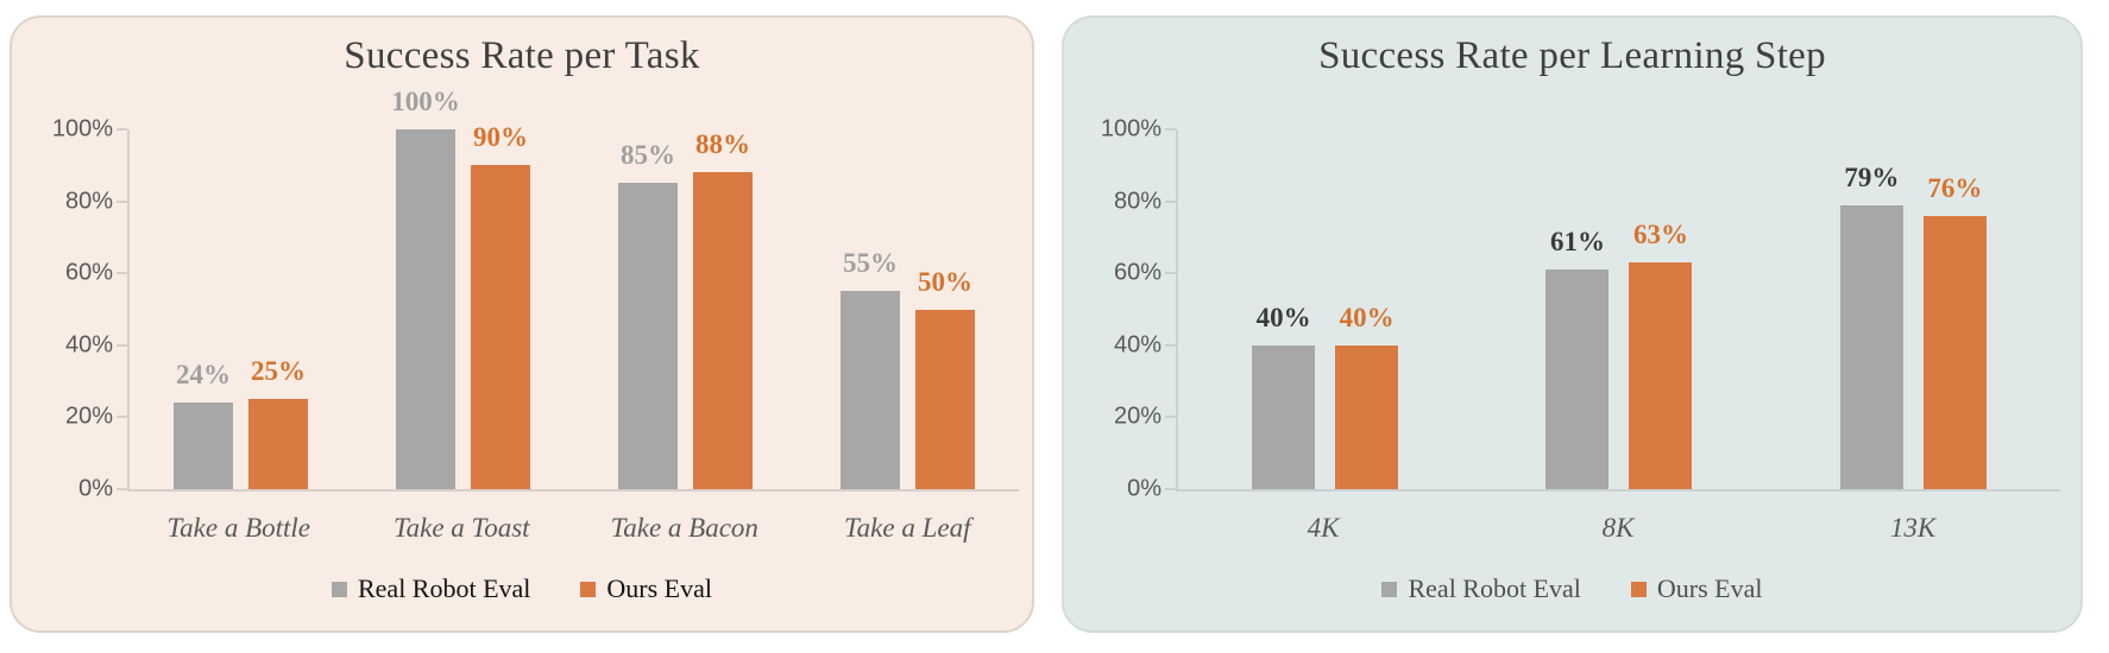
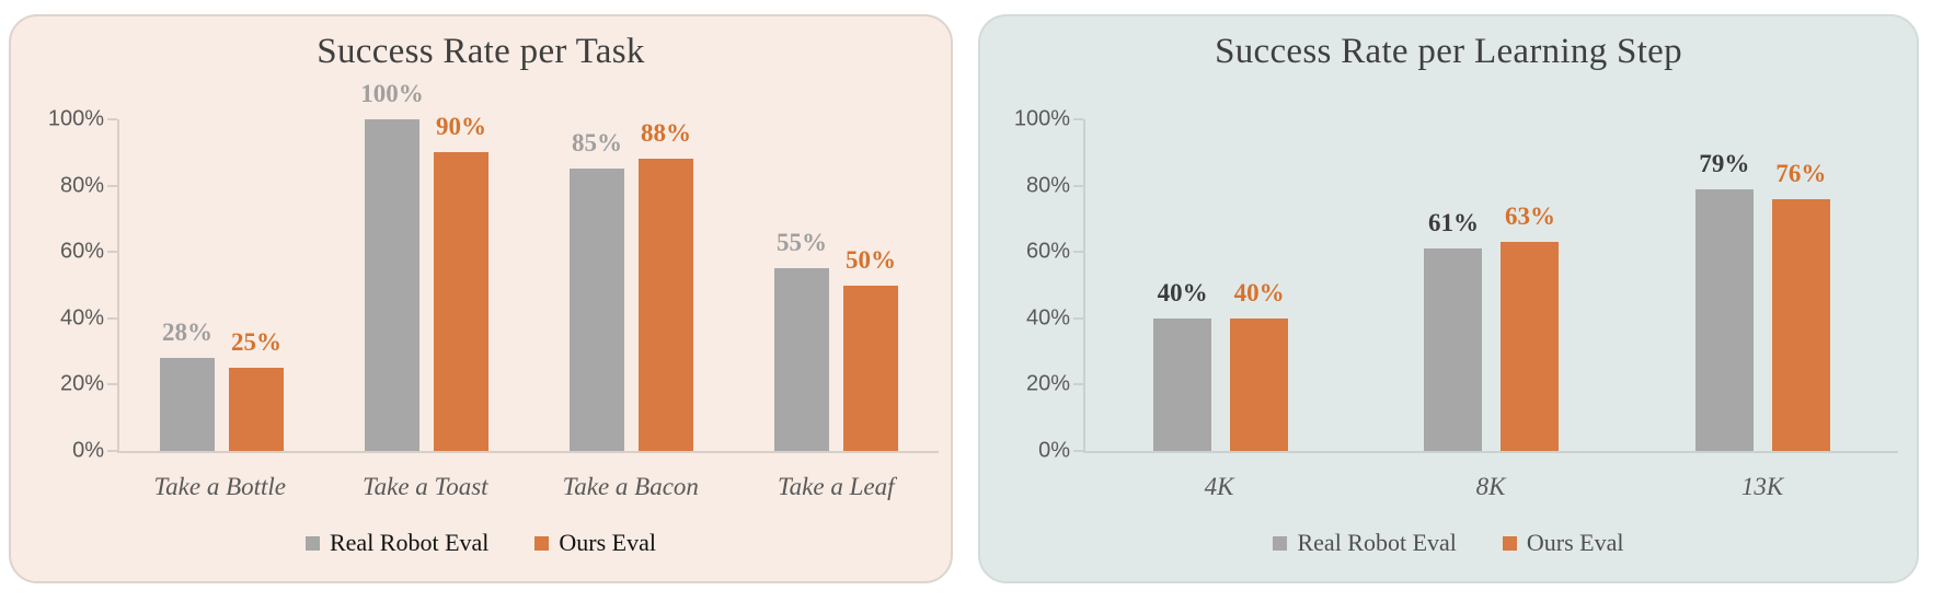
Success Rate per Task/Real Robot Eval/Take a Bottle: 24% -> 28%
